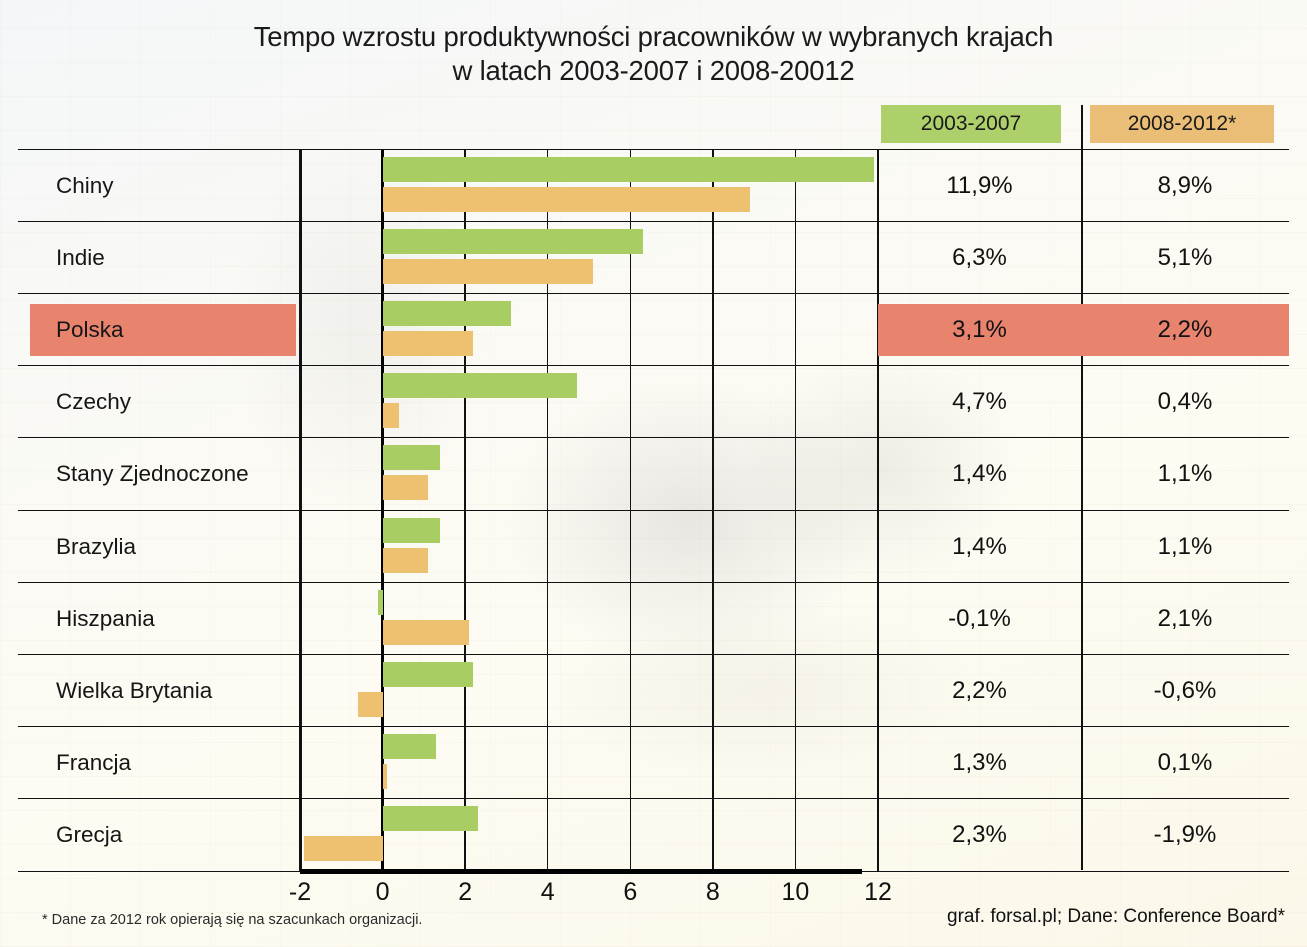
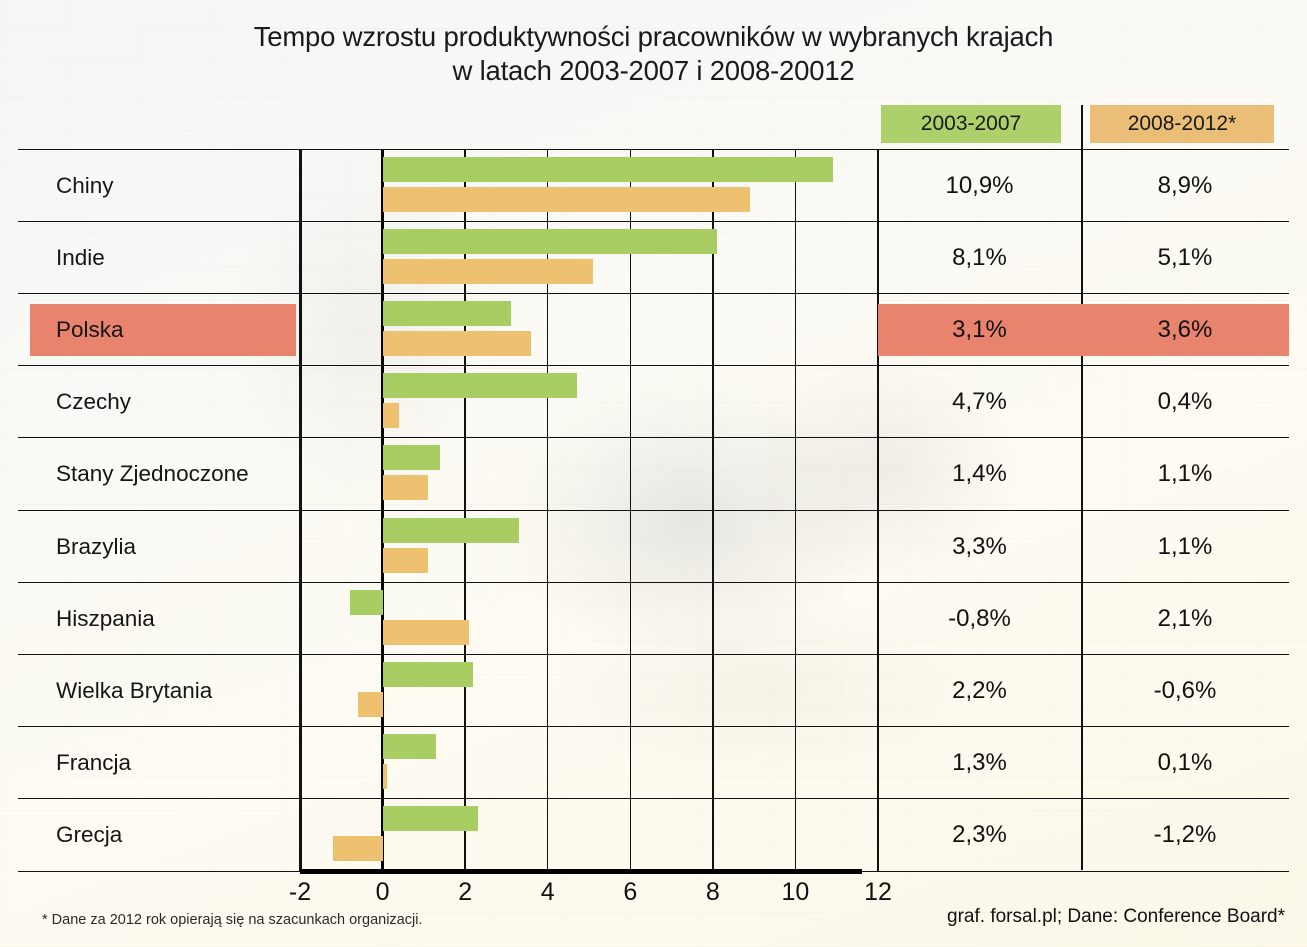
2003-2007/Chiny: 11,9% -> 10,9%
2003-2007/Indie: 6,3% -> 8,1%
2008-2012*/Polska: 2,2% -> 3,6%
2003-2007/Brazylia: 1,4% -> 3,3%
2003-2007/Hiszpania: -0,1% -> -0,8%
2008-2012*/Grecja: -1,9% -> -1,2%
